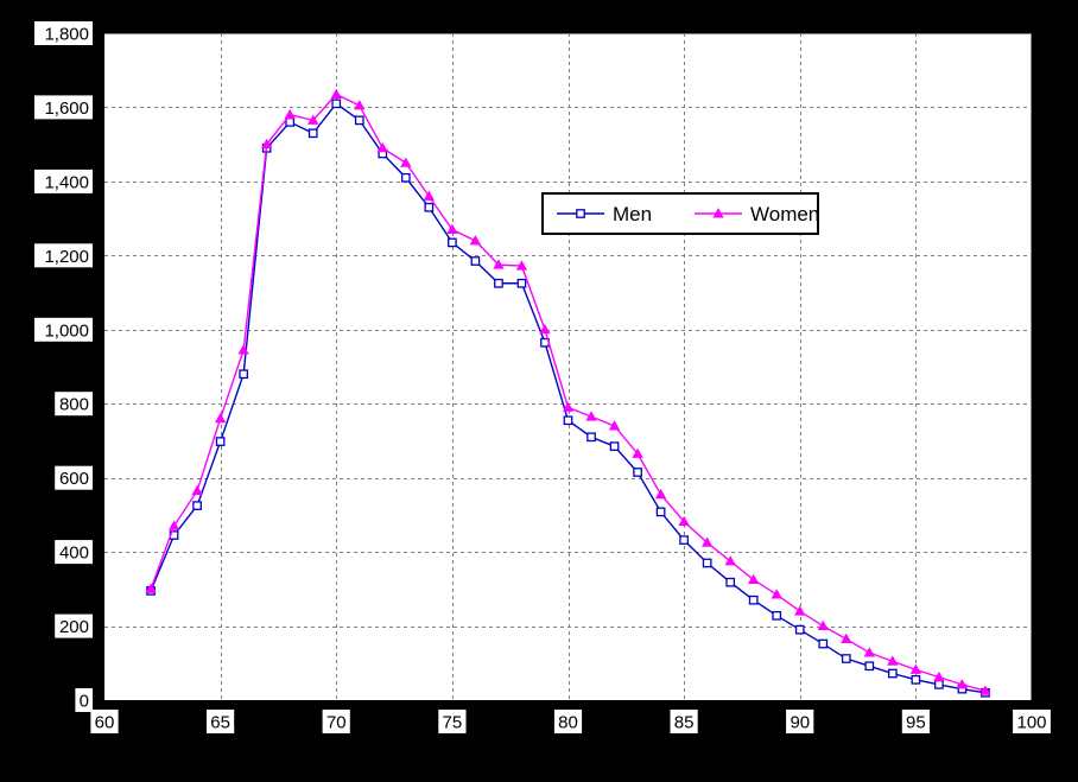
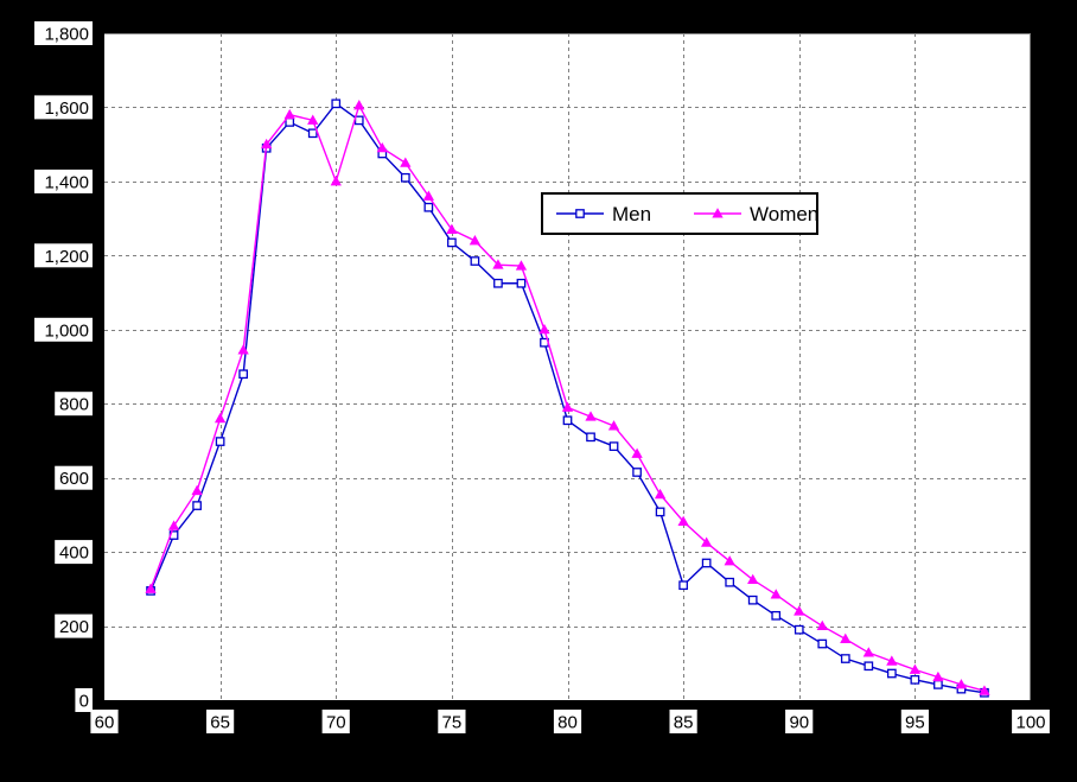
Women/70: 1640 -> 1400
Men/85: 430 -> 310
